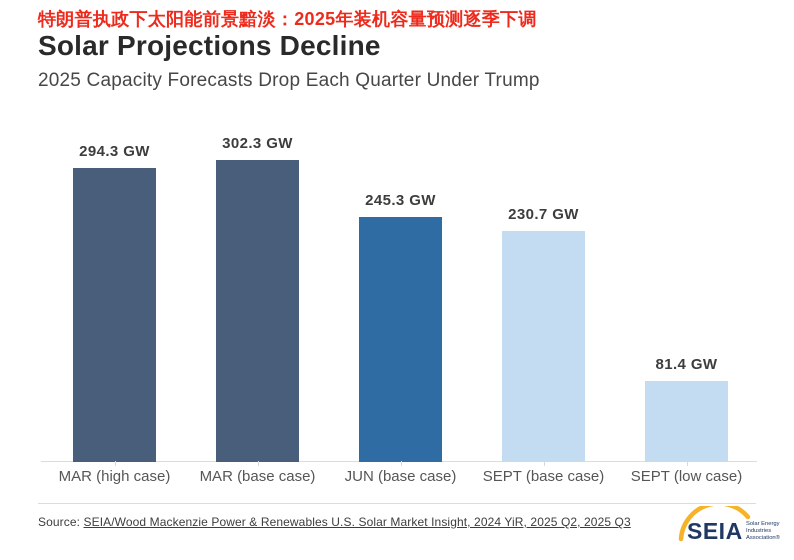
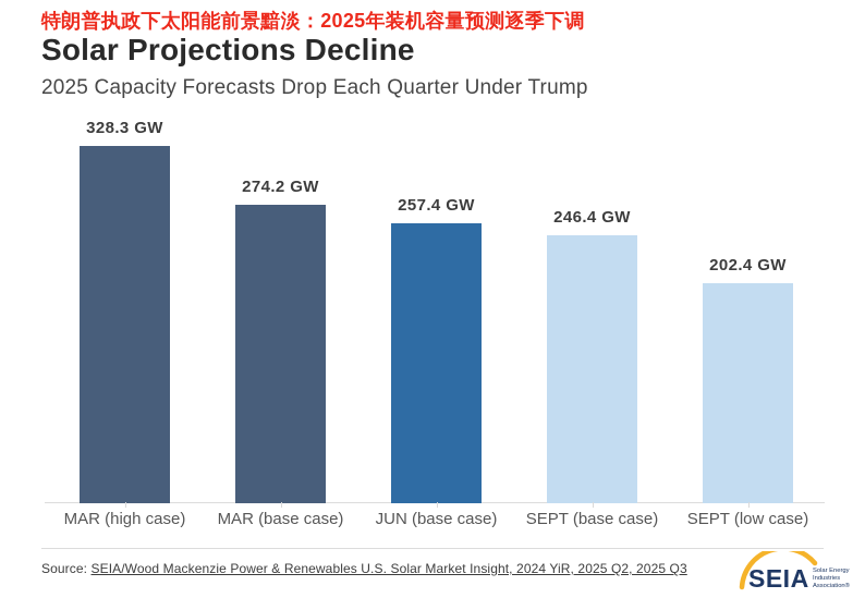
MAR (high case): 294.3 -> 328.3
MAR (base case): 302.3 -> 274.2
JUN (base case): 245.3 -> 257.4
SEPT (base case): 230.7 -> 246.4
SEPT (low case): 81.4 -> 202.4
